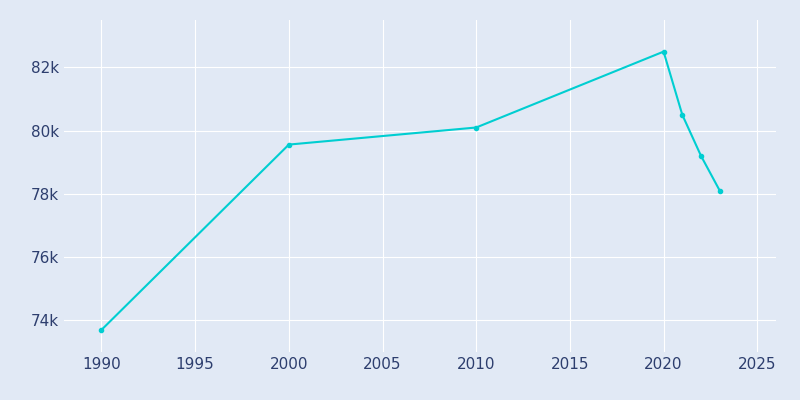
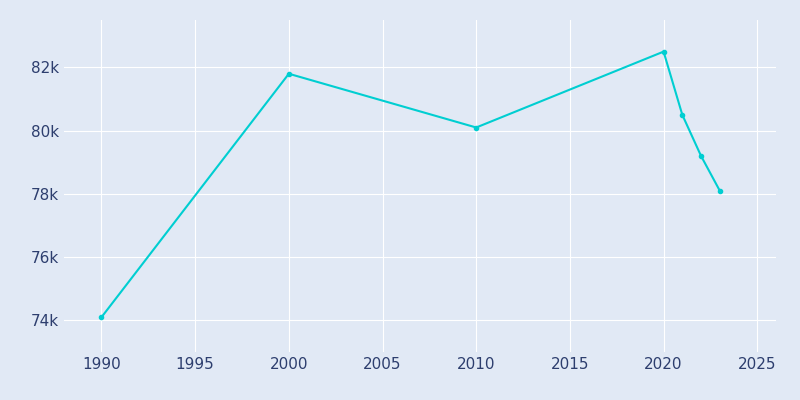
1990: 73.70k -> 74.10k
2000: 79.56k -> 81.80k
